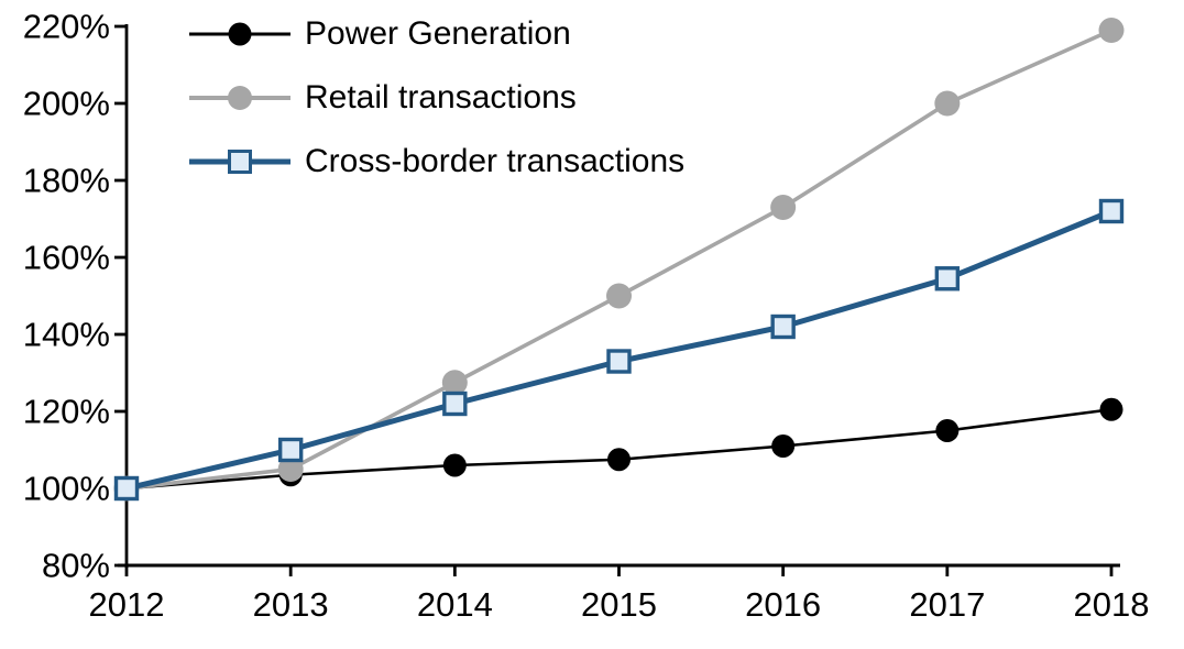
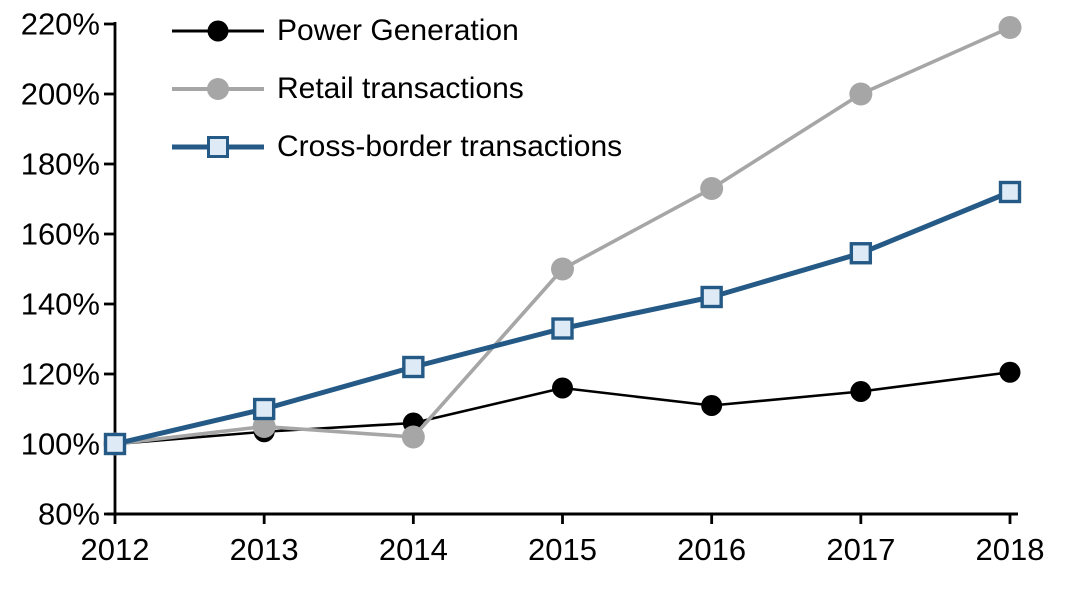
Retail transactions/2014: 128% -> 102%
Power Generation/2015: 108% -> 116%
